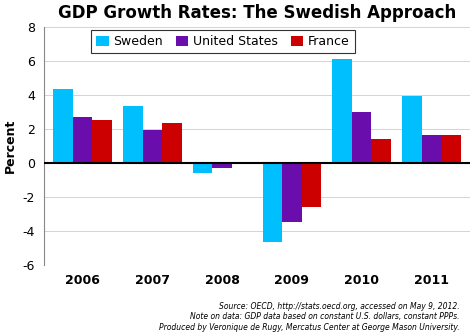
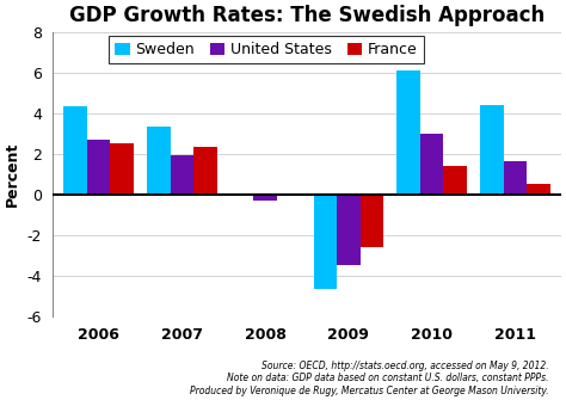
Sweden/2008: -0.6 -> -0.1
Sweden/2011: 3.9 -> 4.4
France/2011: 1.6 -> 0.5
